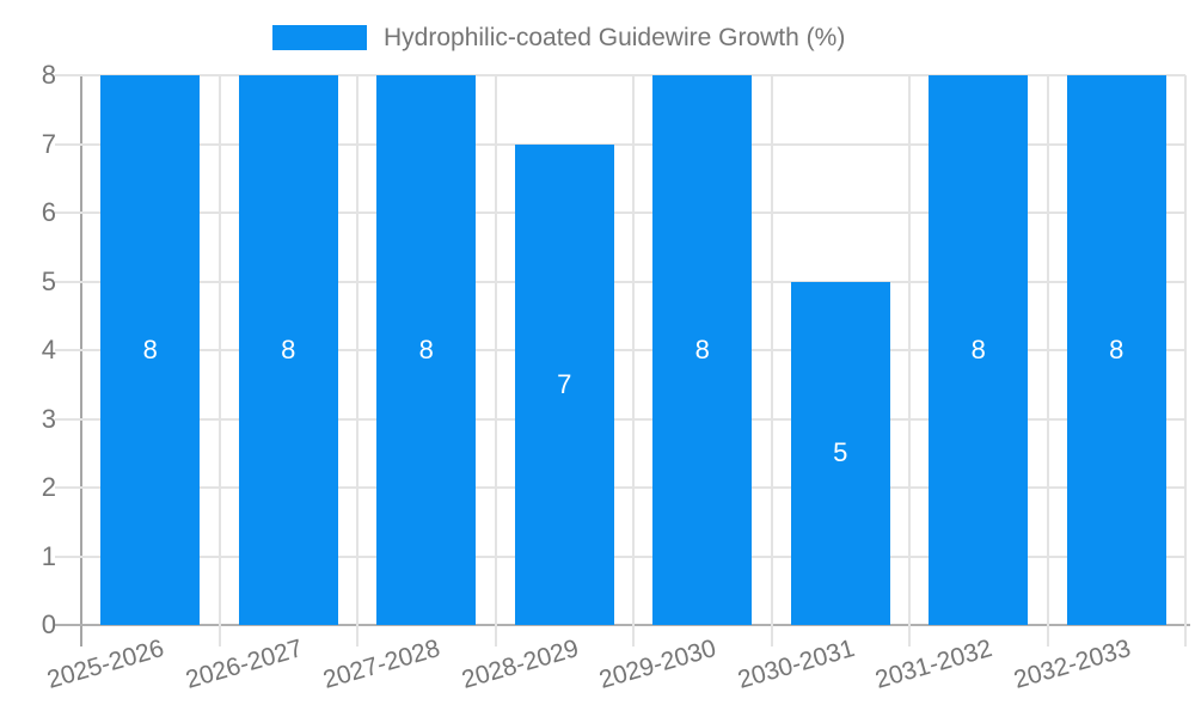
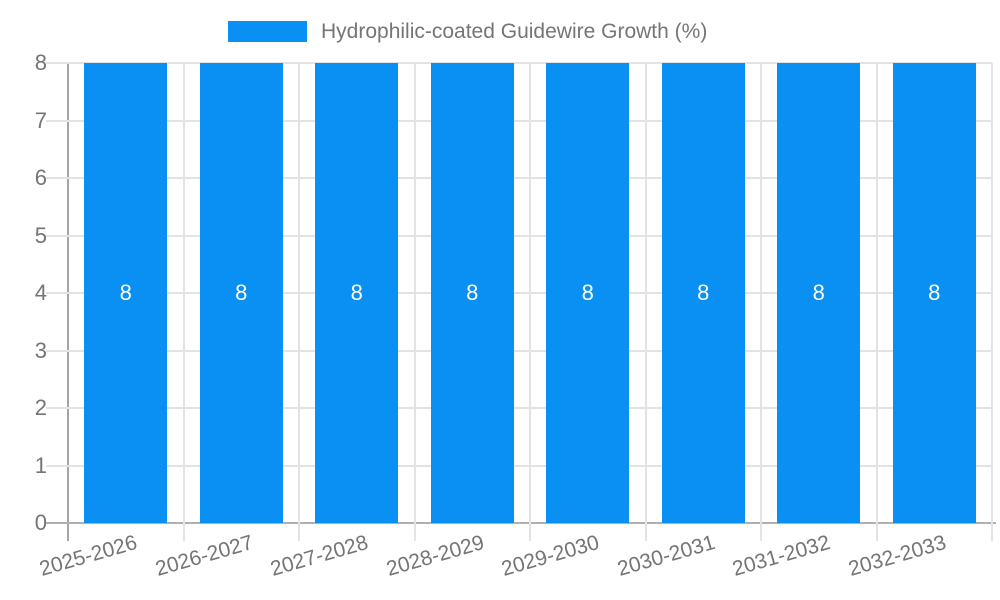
2028-2029: 7 -> 8
2030-2031: 5 -> 8
